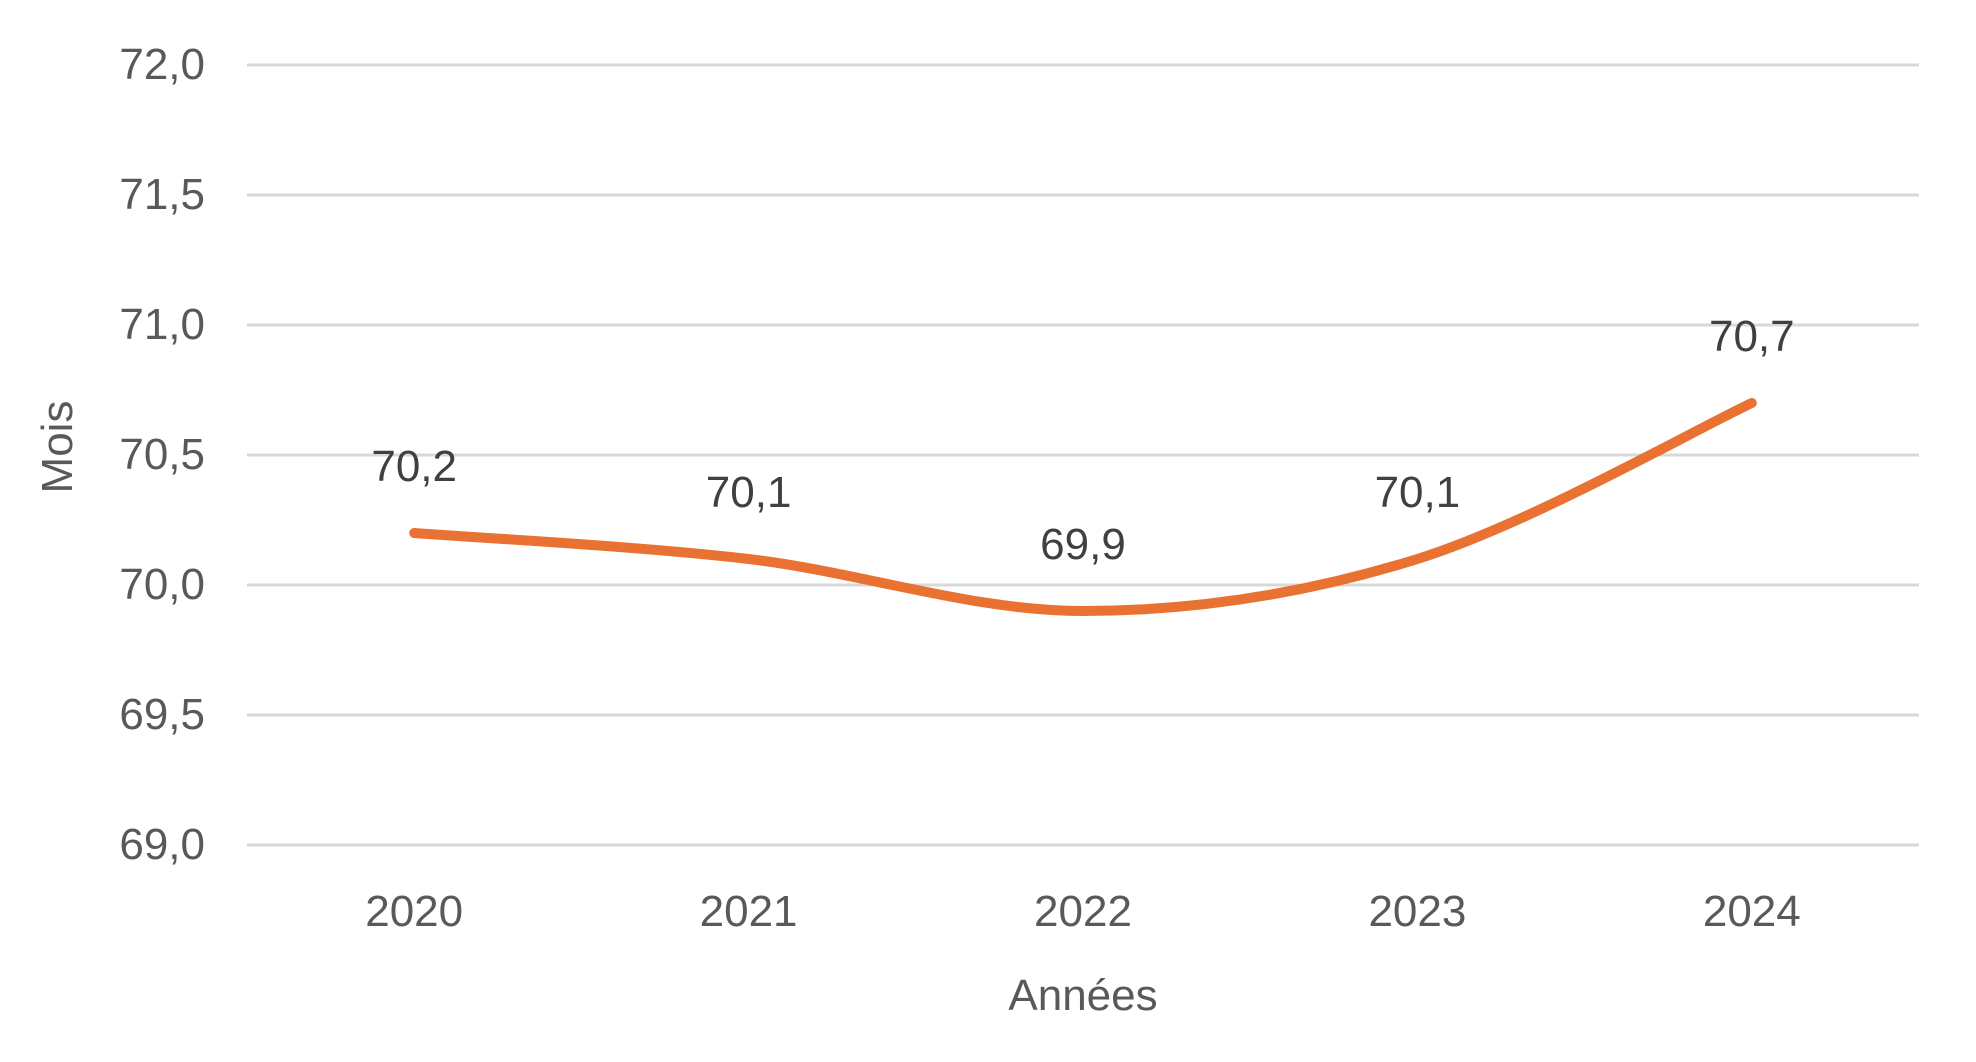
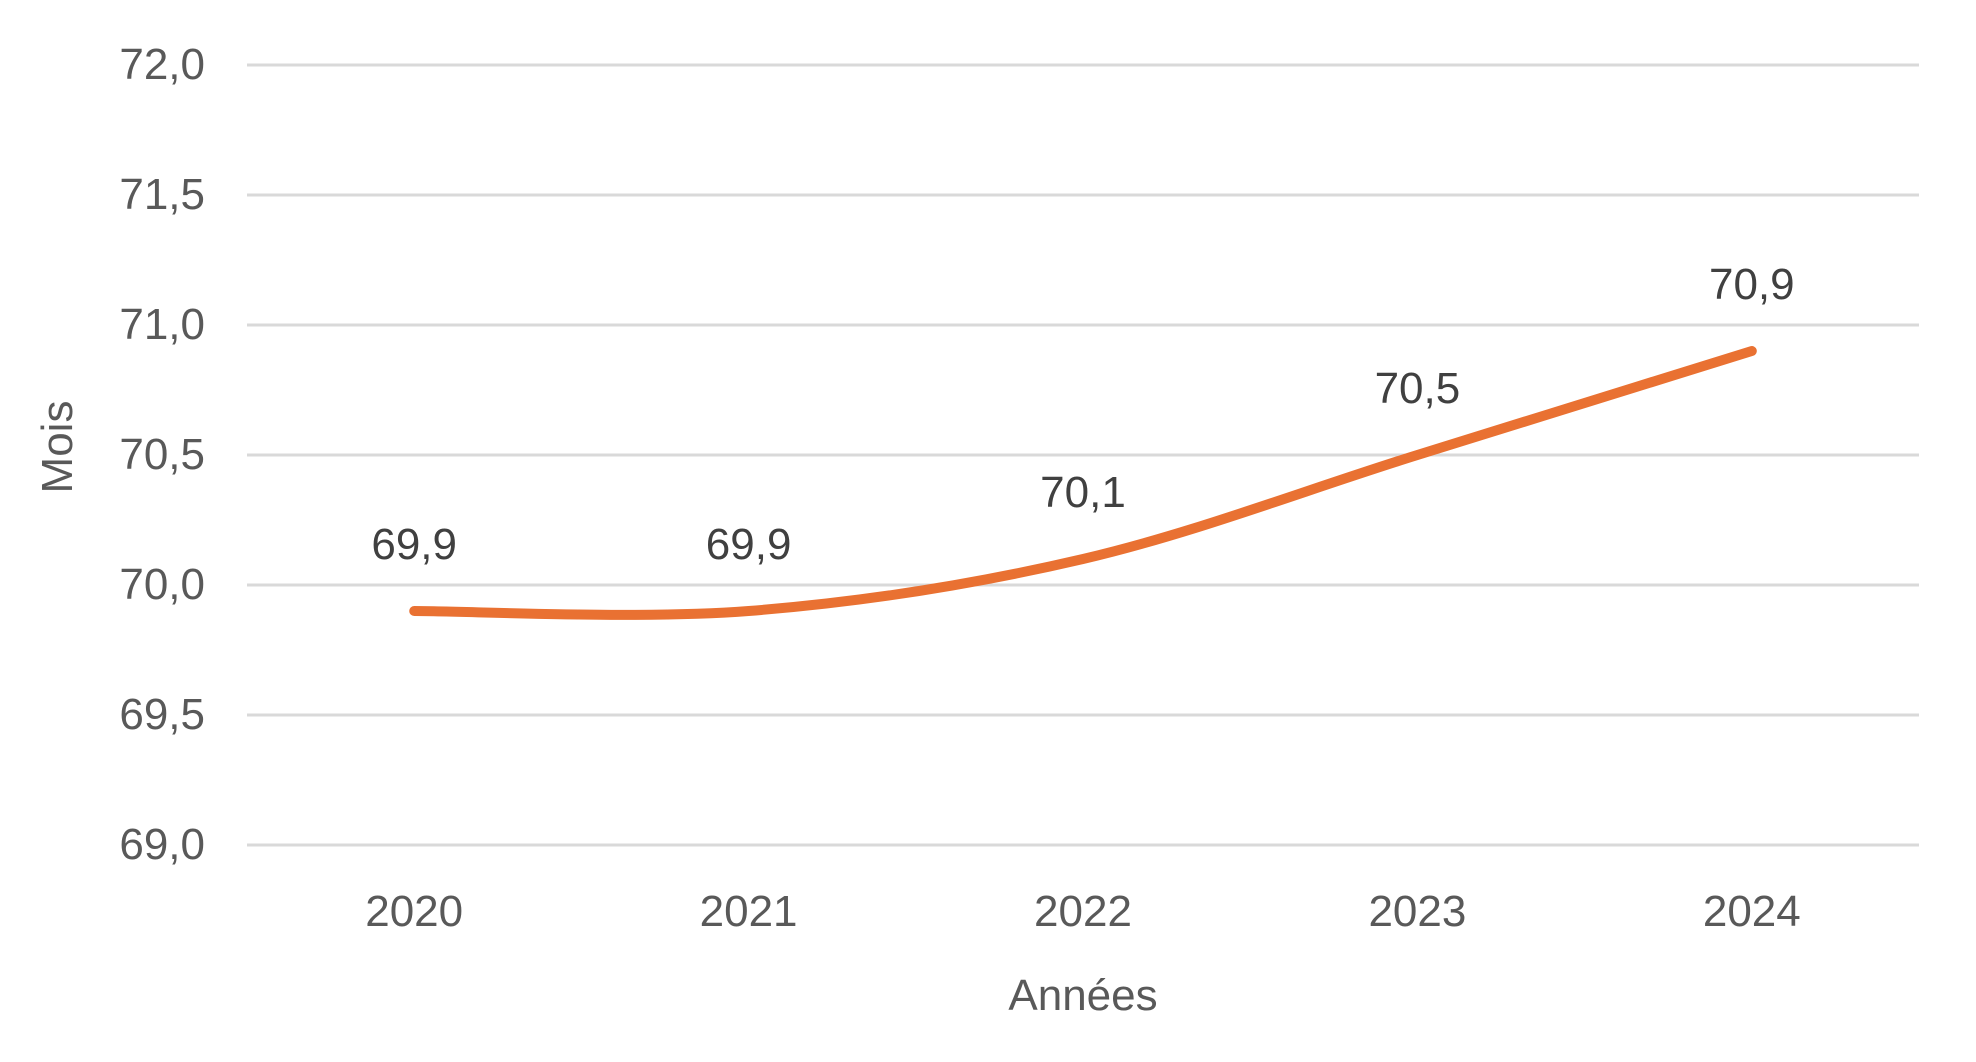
2020: 70,2 -> 69,9
2021: 70,1 -> 69,9
2022: 69,9 -> 70,1
2023: 70,1 -> 70,5
2024: 70,7 -> 70,9
